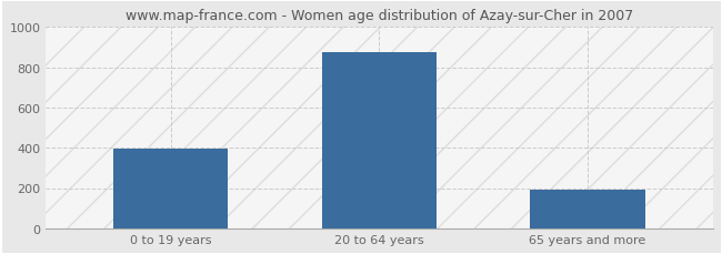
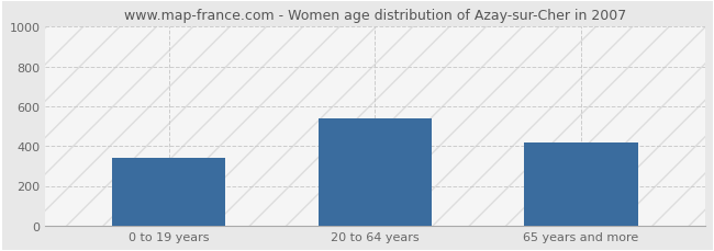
0 to 19 years: 400 -> 340
20 to 64 years: 880 -> 540
65 years and more: 190 -> 420
